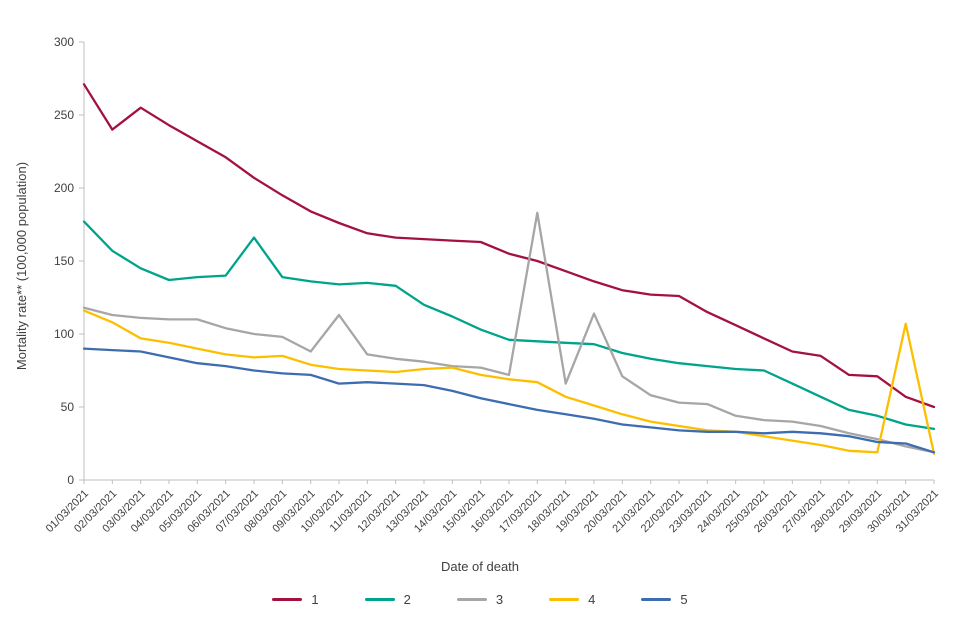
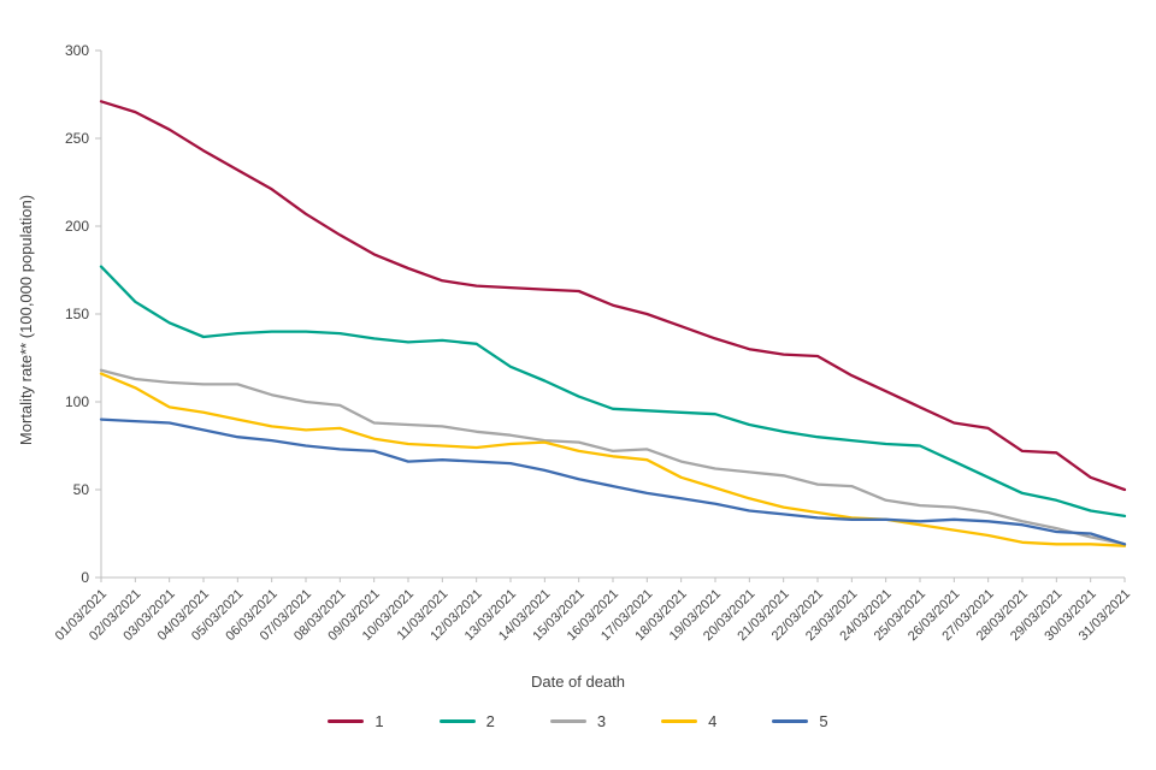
1/02/03/2021: 240 -> 265
2/07/03/2021: 166 -> 140
3/10/03/2021: 113 -> 87
3/17/03/2021: 183 -> 73
3/19/03/2021: 114 -> 62
3/20/03/2021: 71 -> 60
4/30/03/2021: 107 -> 19
